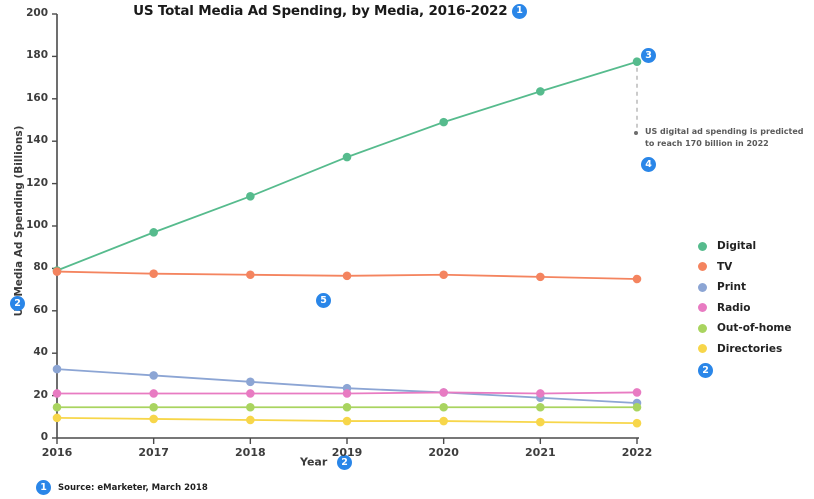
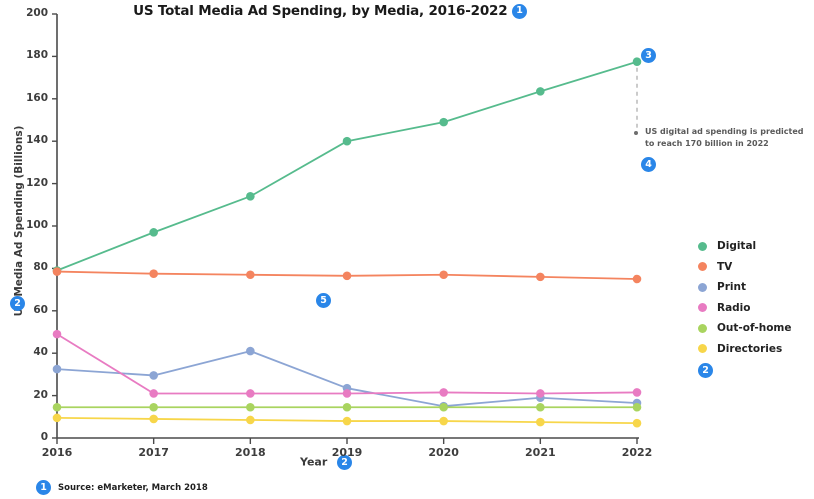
Radio/2016: 21 -> 49
Print/2018: 26 -> 41
Digital/2019: 132 -> 140
Print/2020: 22 -> 15
